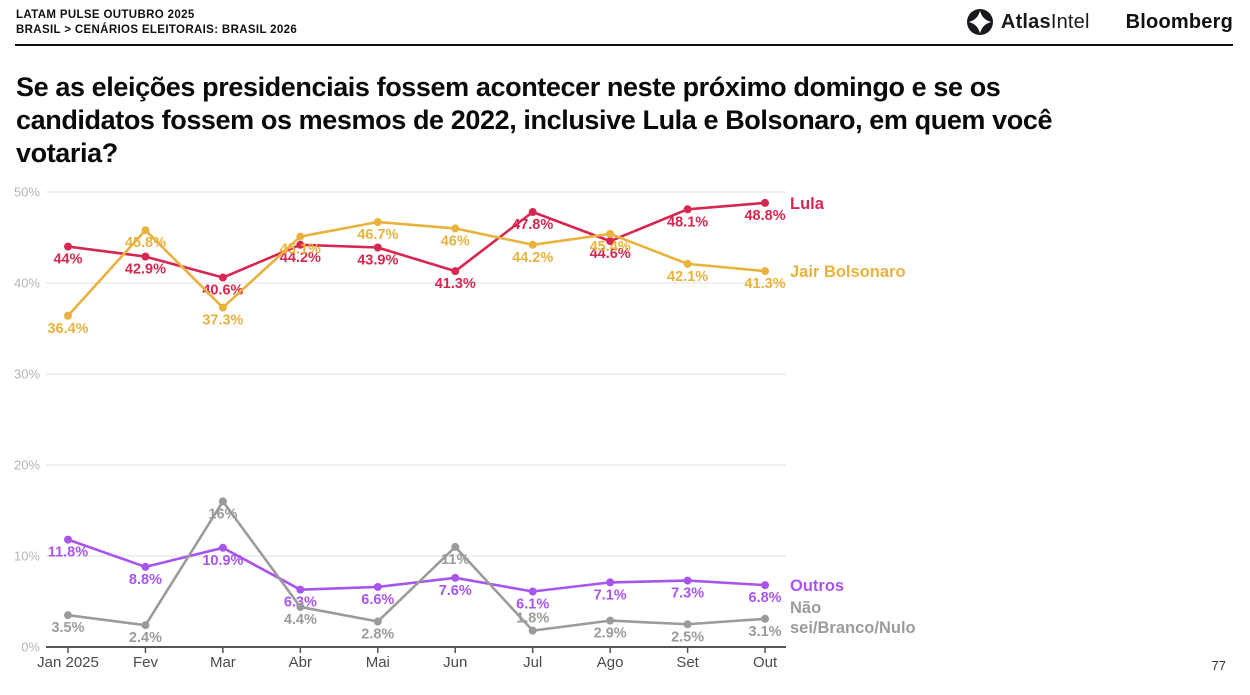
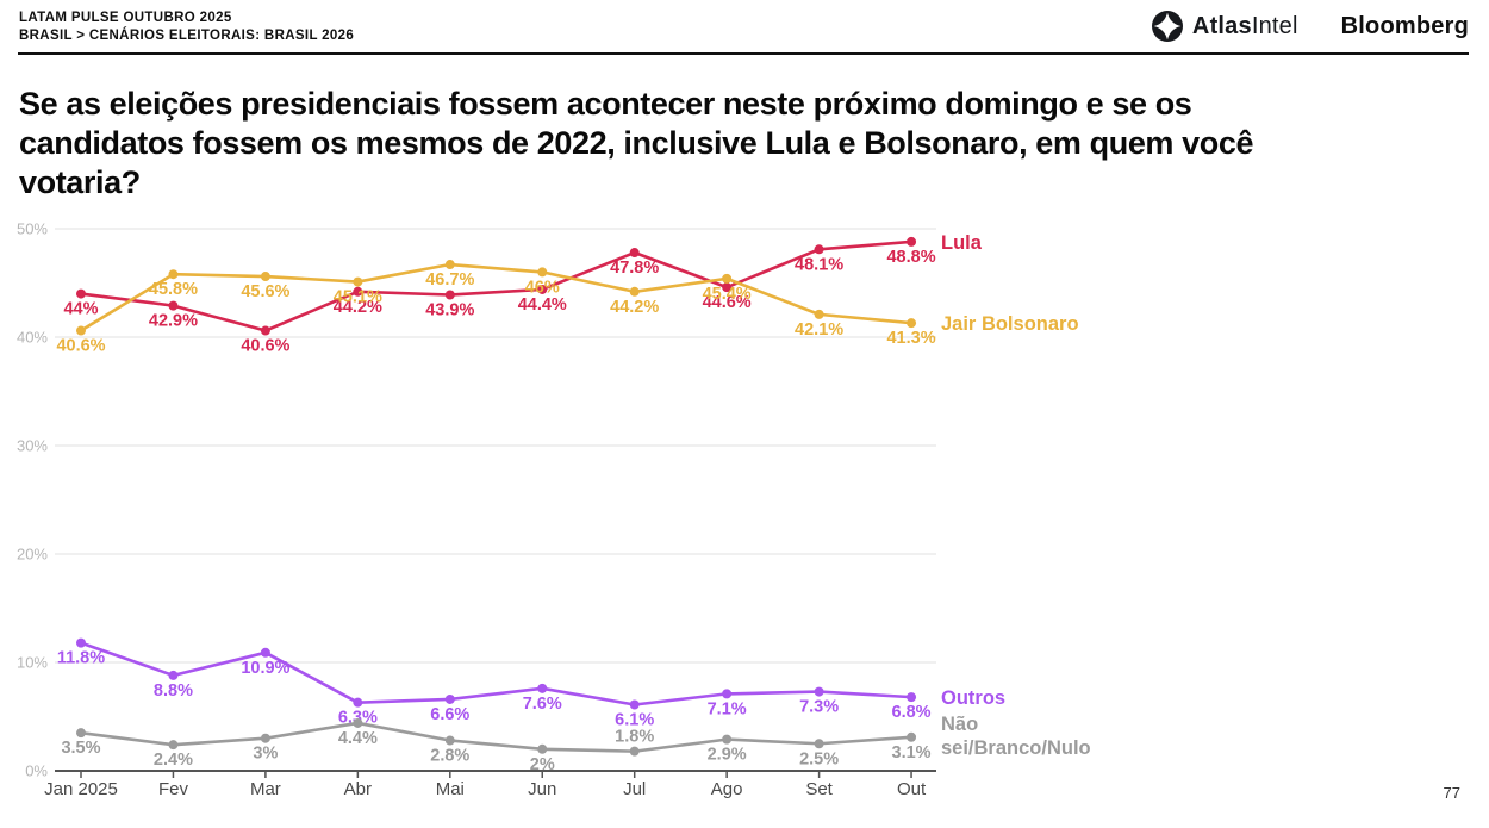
Jair Bolsonaro/Jan 2025: 36.4% -> 40.6%
Jair Bolsonaro/Mar: 37.3% -> 45.6%
Não sei/Branco/Nulo/Mar: 16% -> 3%
Lula/Jun: 41.3% -> 44.4%
Não sei/Branco/Nulo/Jun: 11% -> 2%
